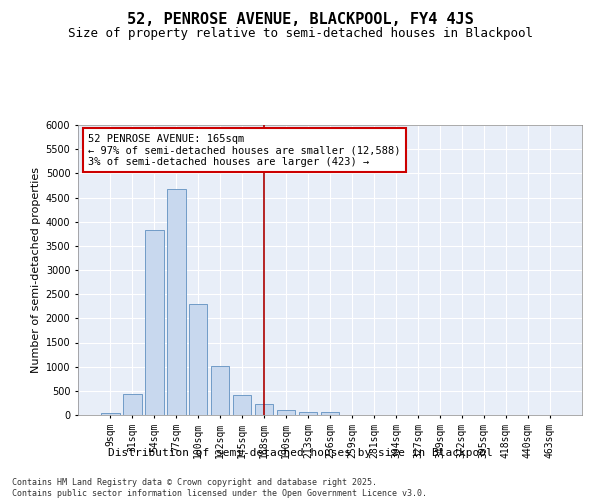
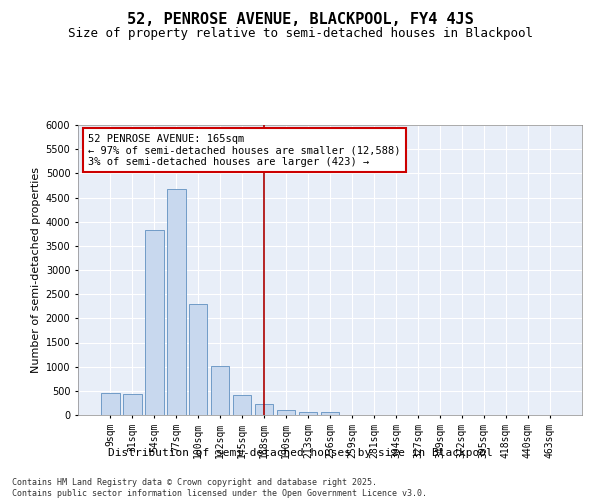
9sqm: 50 -> 450
